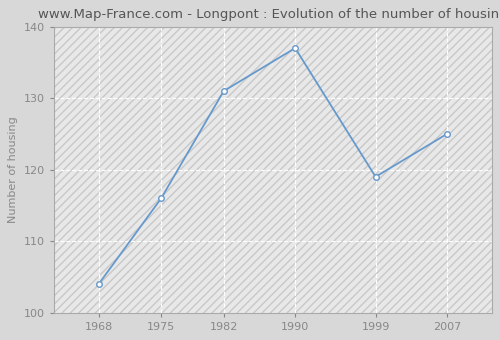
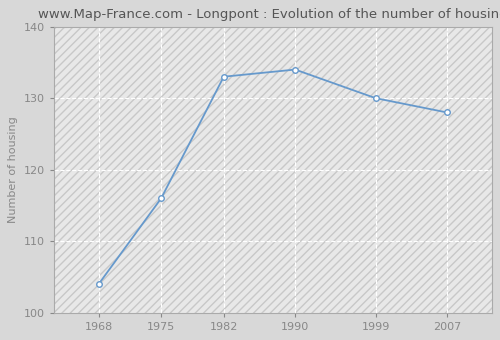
1982: 131 -> 133
1990: 137 -> 134
1999: 119 -> 130
2007: 125 -> 128
